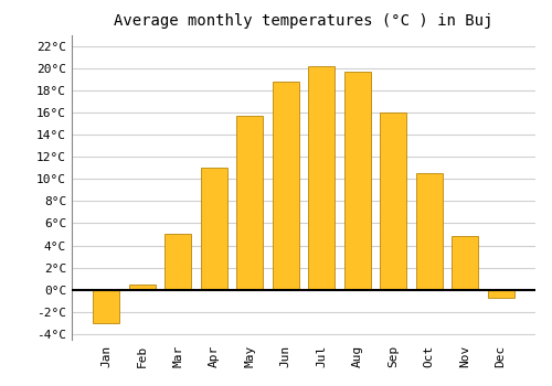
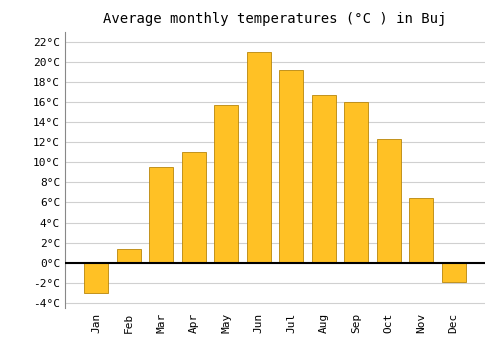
Feb: 0.5°C -> 1.4°C
Mar: 5.0°C -> 9.5°C
Jun: 18.8°C -> 21.0°C
Jul: 20.2°C -> 19.2°C
Aug: 19.7°C -> 16.7°C
Oct: 10.5°C -> 12.3°C
Nov: 4.8°C -> 6.4°C
Dec: -0.7°C -> -1.9°C
